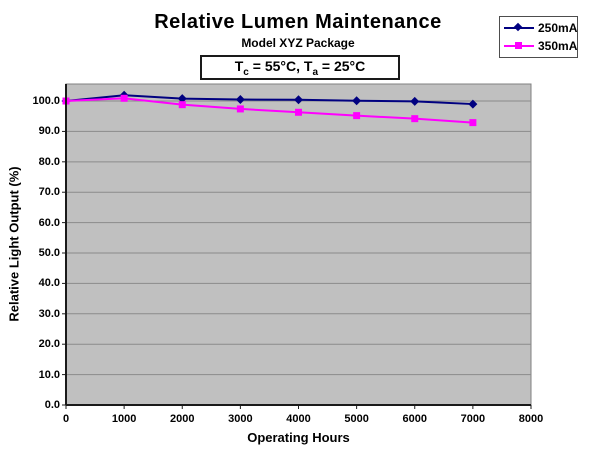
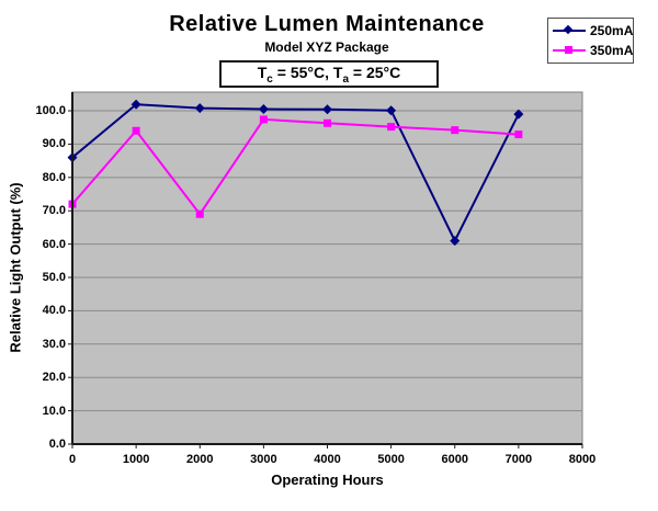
250mA/0: 100 -> 86
350mA/0: 100 -> 72
350mA/1000: 101 -> 94
350mA/2000: 99 -> 69
250mA/6000: 100 -> 61
